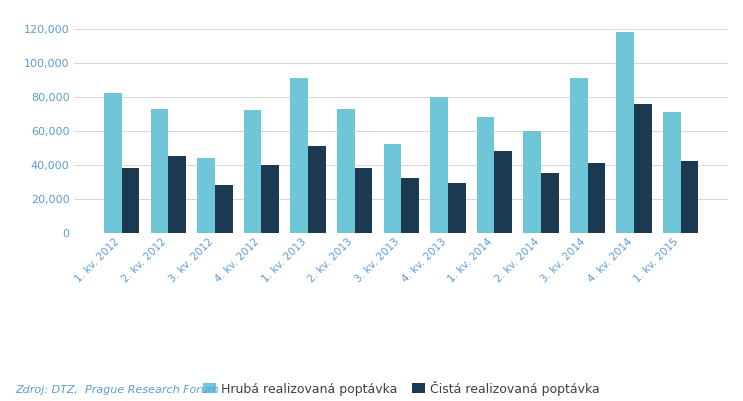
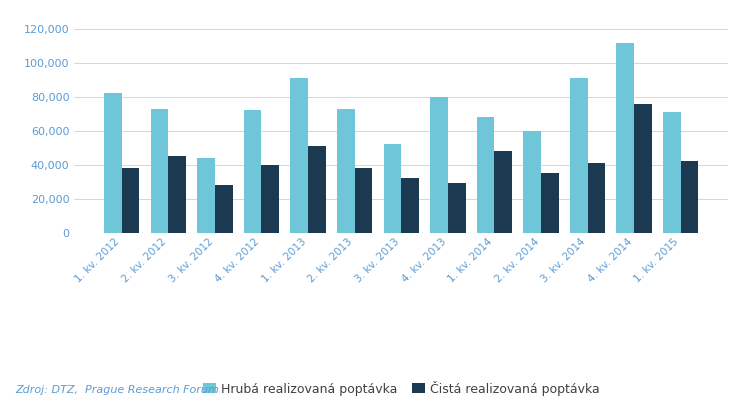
Hrubá realizovaná poptávka/4. kv. 2014: 118,000 -> 112,000
